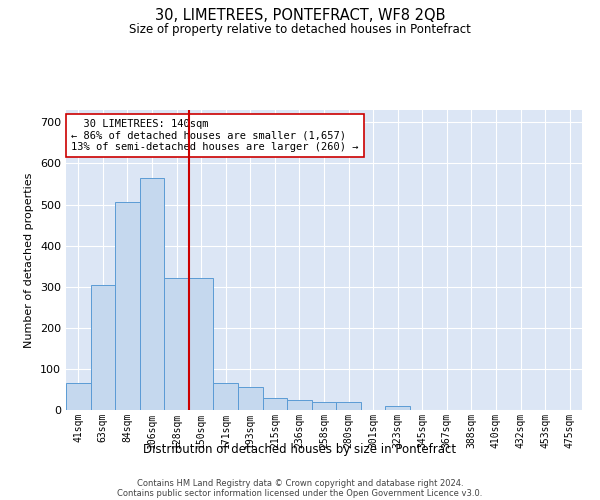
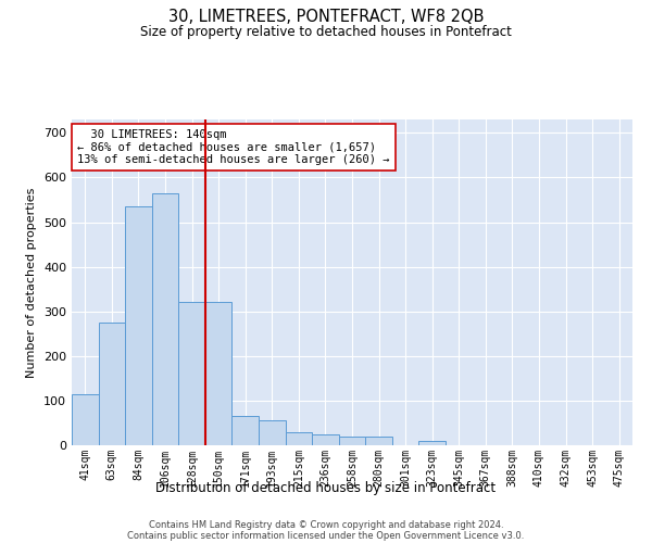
41sqm: 65 -> 115
63sqm: 305 -> 275
84sqm: 505 -> 535
